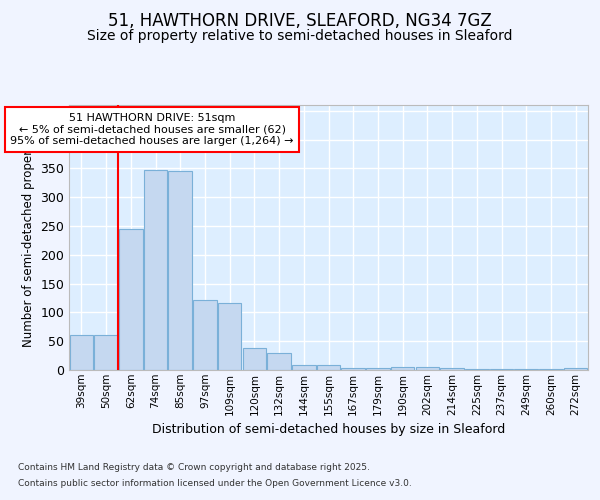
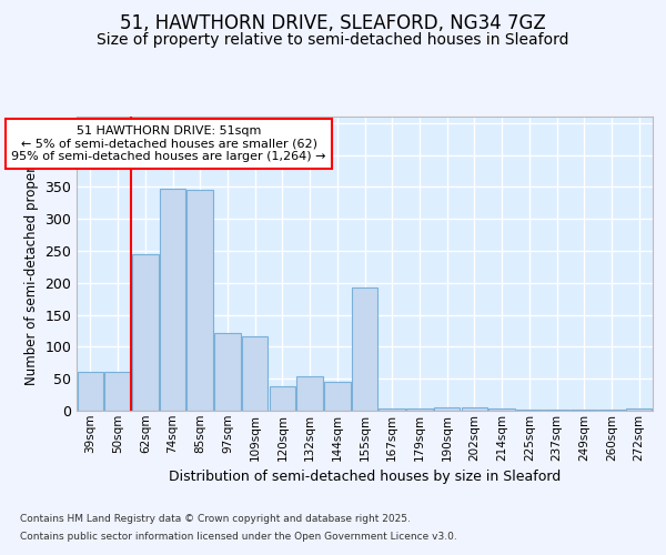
132sqm: 29 -> 54
144sqm: 8 -> 46
155sqm: 8 -> 192
